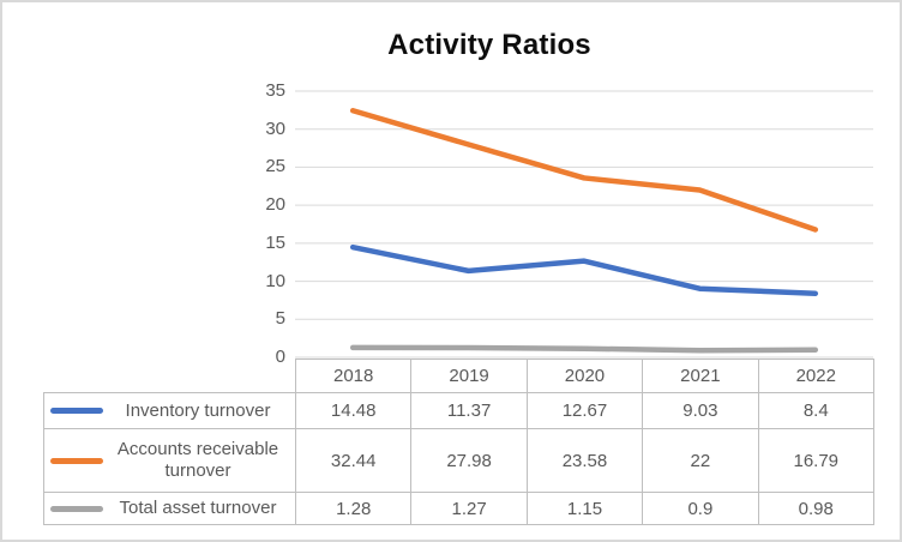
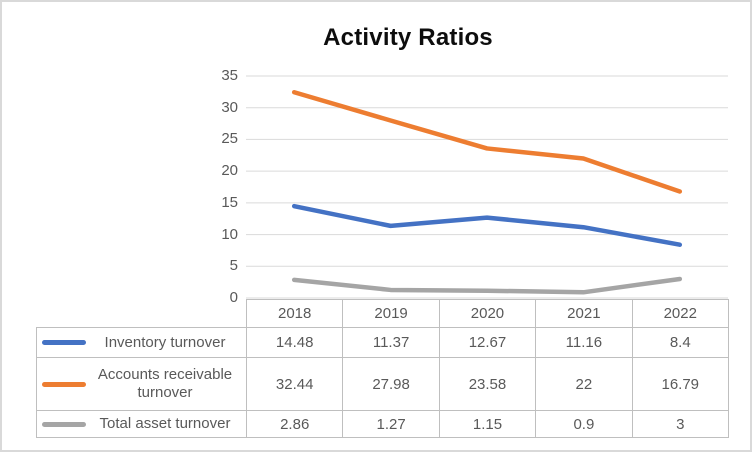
Total asset turnover/2018: 1.28 -> 2.86
Inventory turnover/2021: 9.03 -> 11.16
Total asset turnover/2022: 0.98 -> 3
